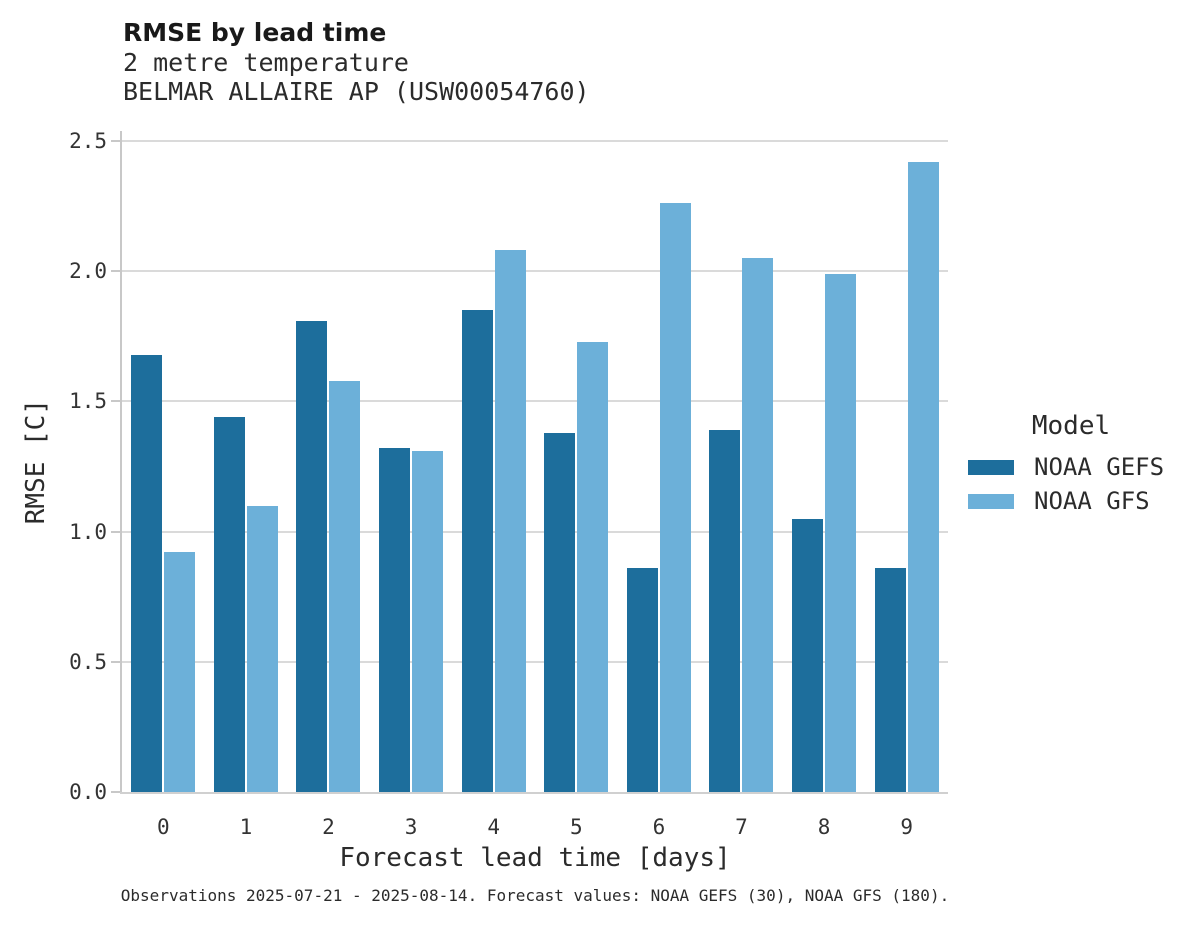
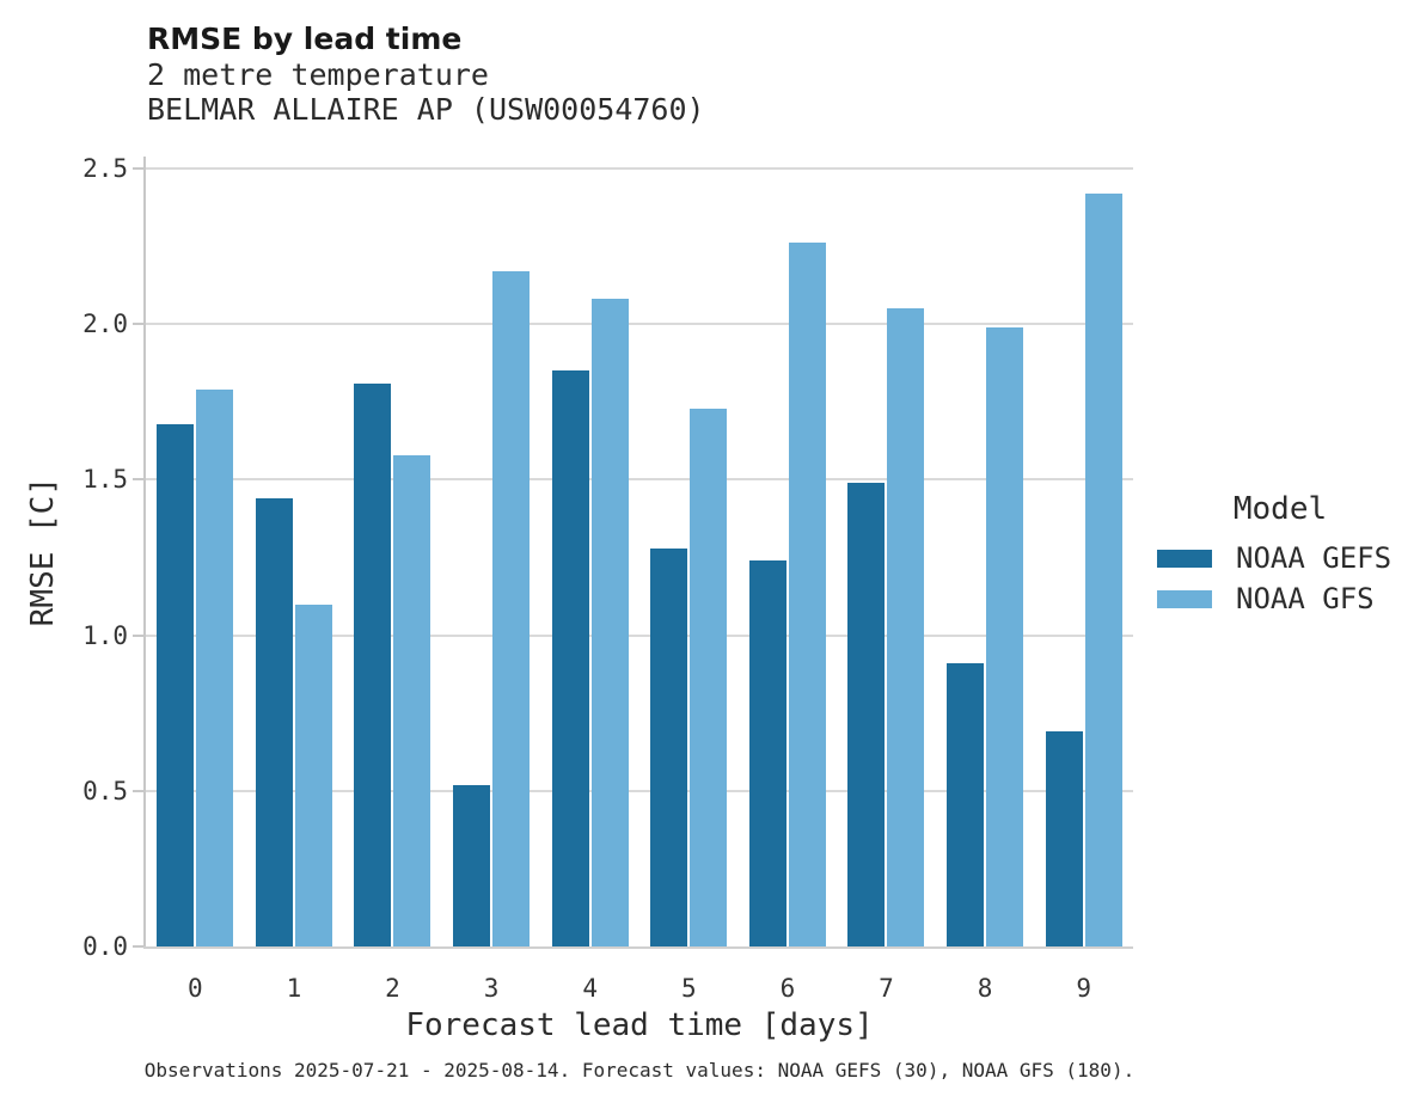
NOAA GFS/0: 0.92 -> 1.79
NOAA GEFS/3: 1.32 -> 0.52
NOAA GFS/3: 1.31 -> 2.17
NOAA GEFS/5: 1.38 -> 1.28
NOAA GEFS/6: 0.86 -> 1.24
NOAA GEFS/7: 1.39 -> 1.49
NOAA GEFS/8: 1.05 -> 0.91
NOAA GEFS/9: 0.86 -> 0.69
